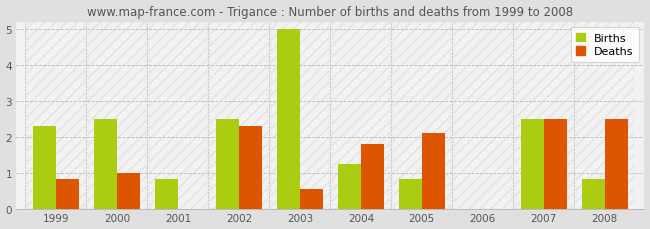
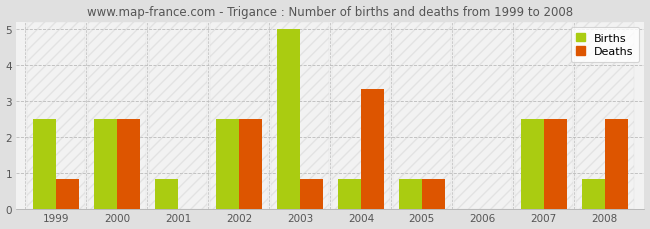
Births/1999: 2.30 -> 2.50
Deaths/2000: 1.00 -> 2.50
Deaths/2002: 2.30 -> 2.50
Deaths/2003: 0.55 -> 0.83
Births/2004: 1.25 -> 0.83
Deaths/2004: 1.80 -> 3.33
Deaths/2005: 2.10 -> 0.83
